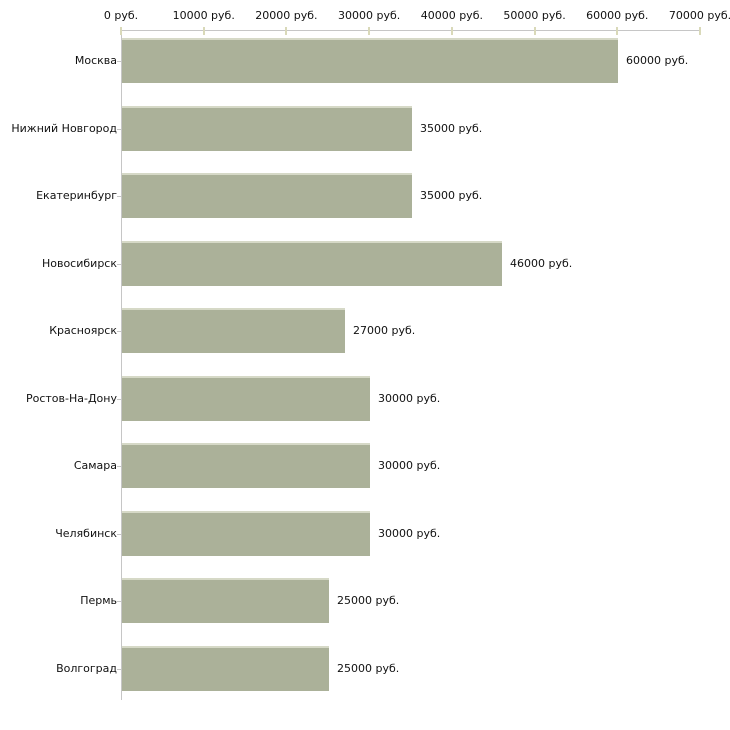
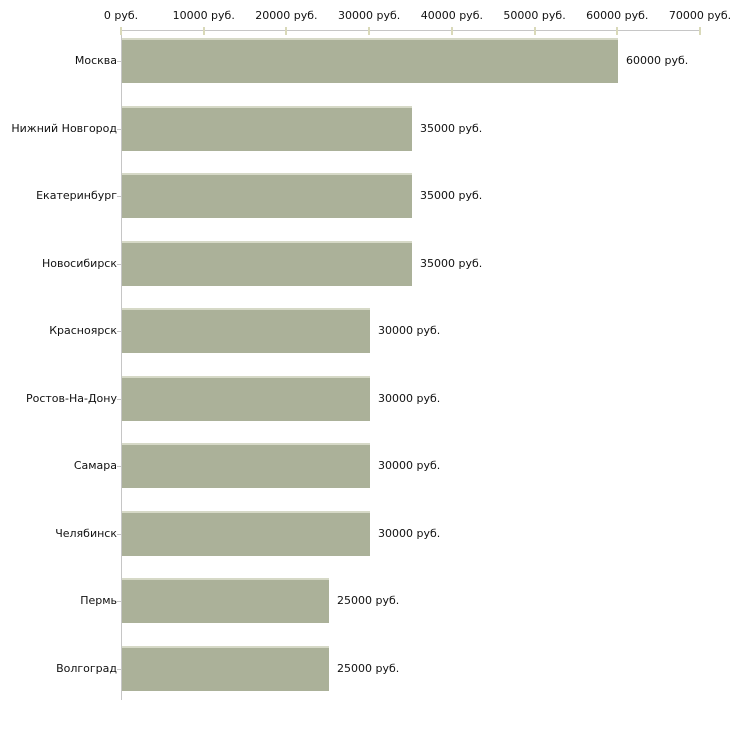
Новосибирск: 46000 -> 35000
Красноярск: 27000 -> 30000
